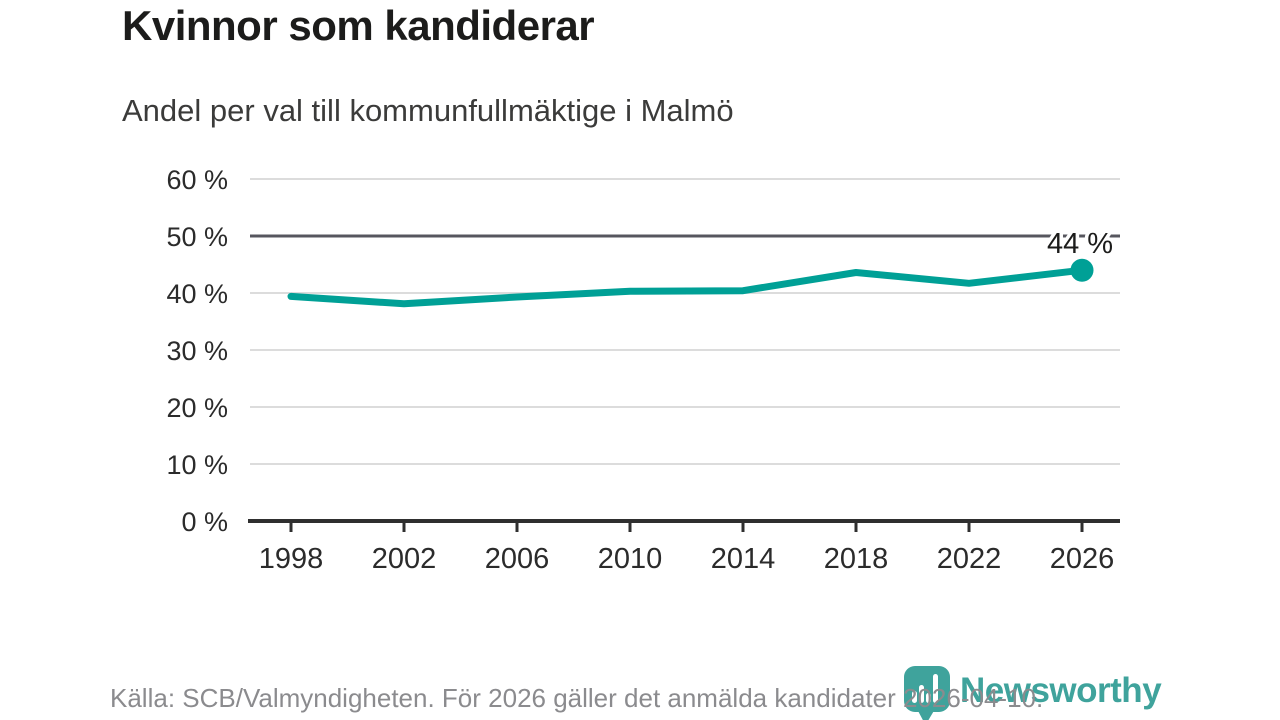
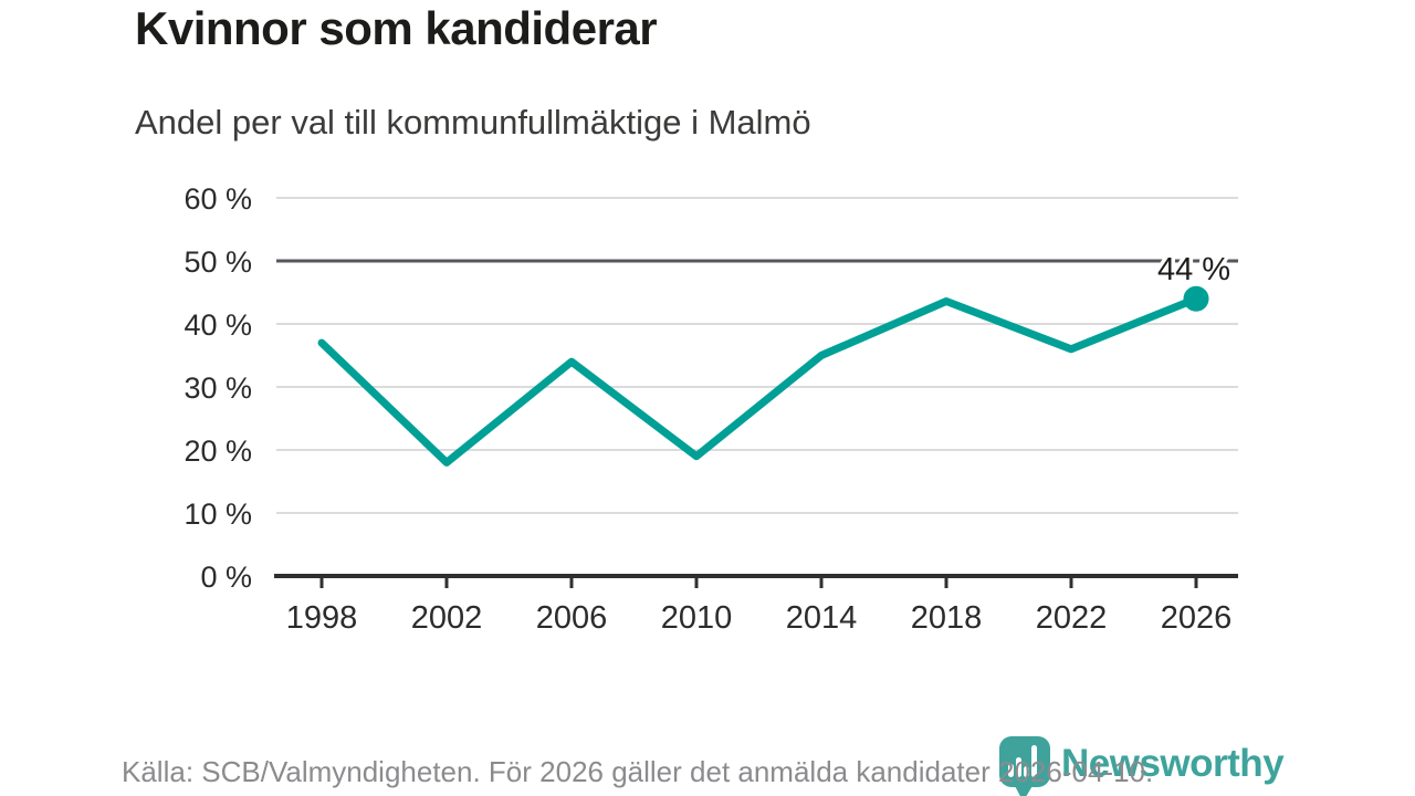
1998: 39% -> 37%
2002: 38% -> 18%
2006: 39% -> 34%
2010: 40% -> 19%
2014: 40% -> 35%
2022: 42% -> 36%
